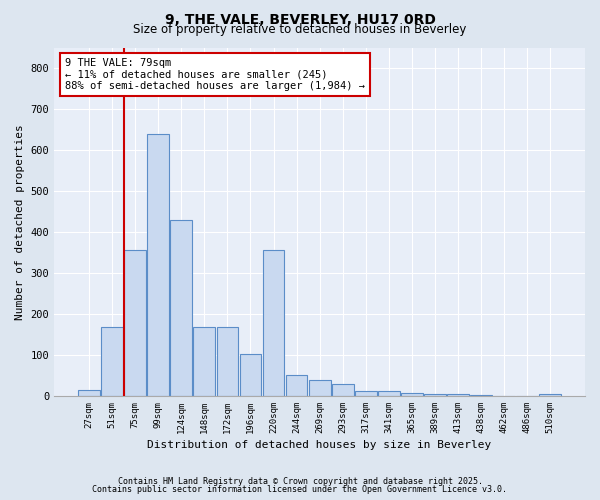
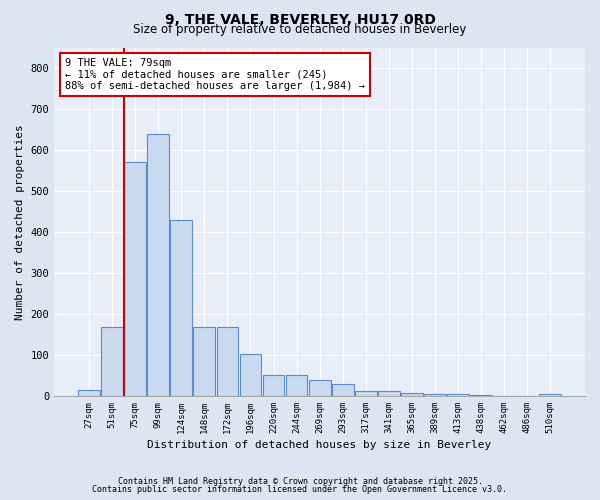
75sqm: 355 -> 570
220sqm: 355 -> 52
